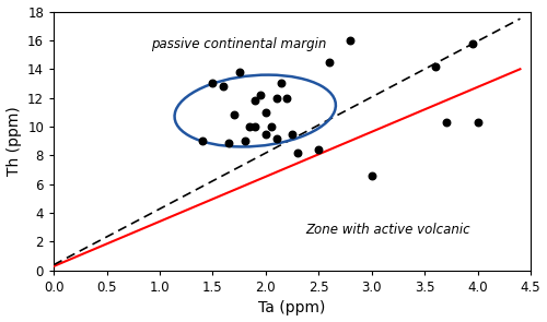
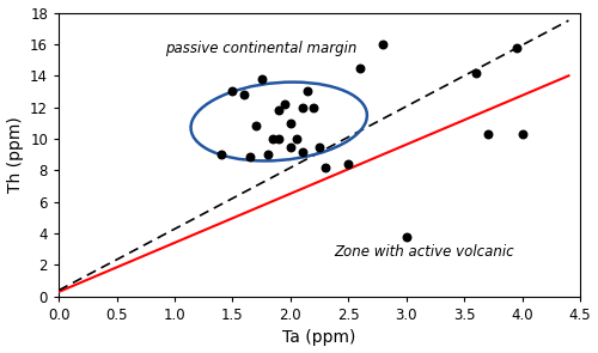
3.0: 6.6 -> 3.8
